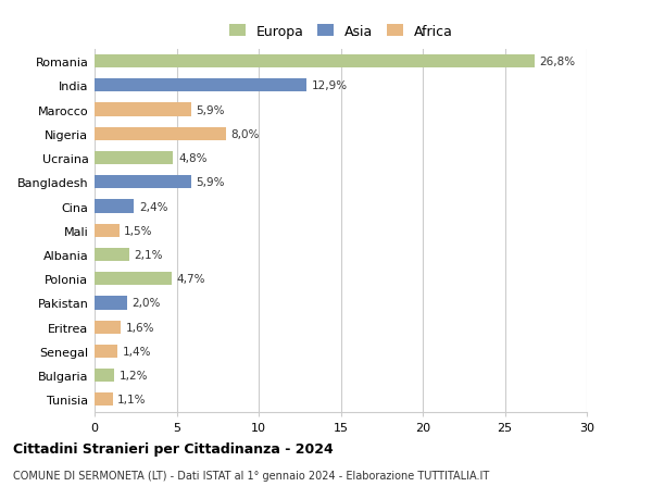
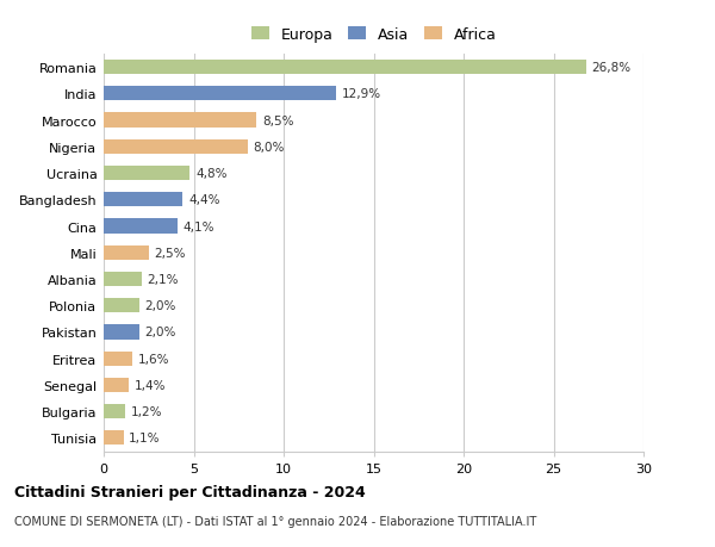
Marocco: 5,9% -> 8,5%
Bangladesh: 5,9% -> 4,4%
Cina: 2,4% -> 4,1%
Mali: 1,5% -> 2,5%
Polonia: 4,7% -> 2,0%
